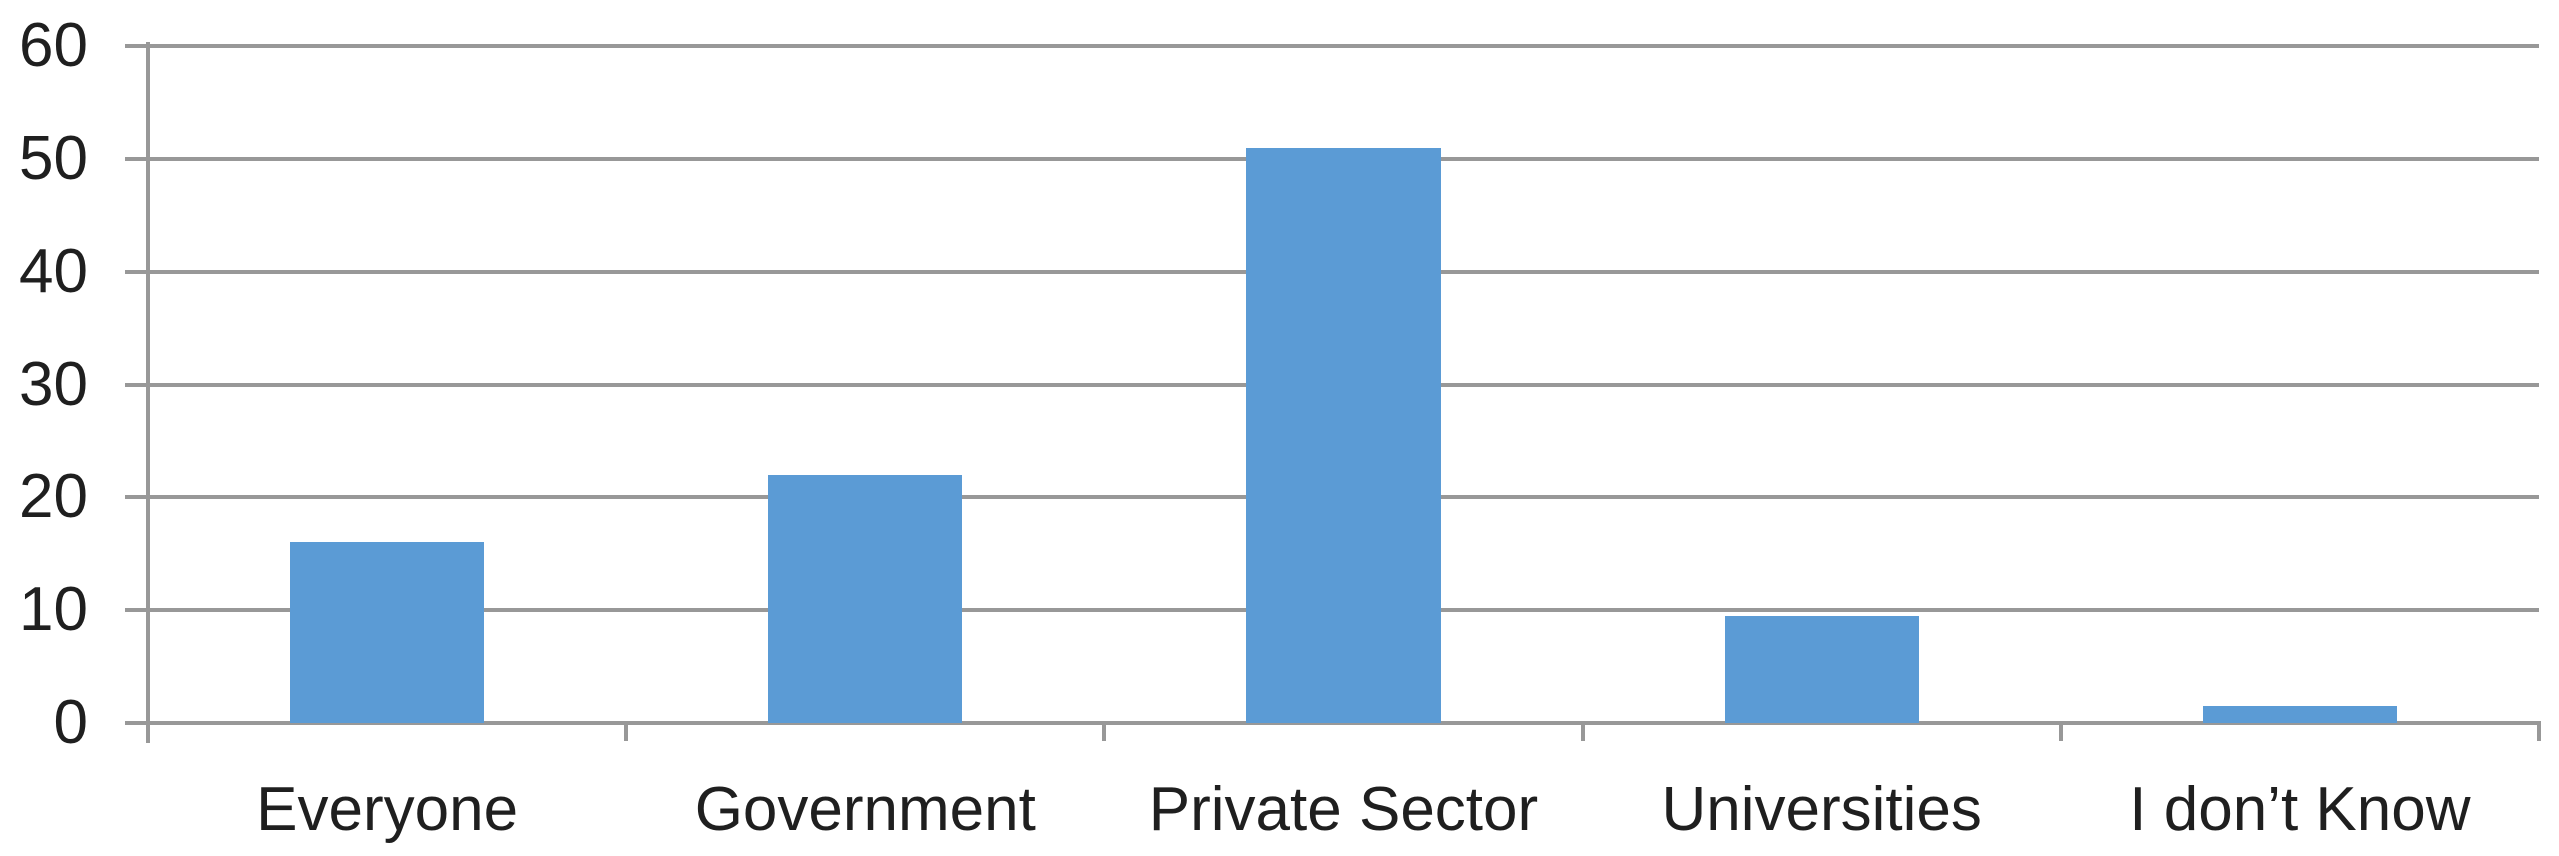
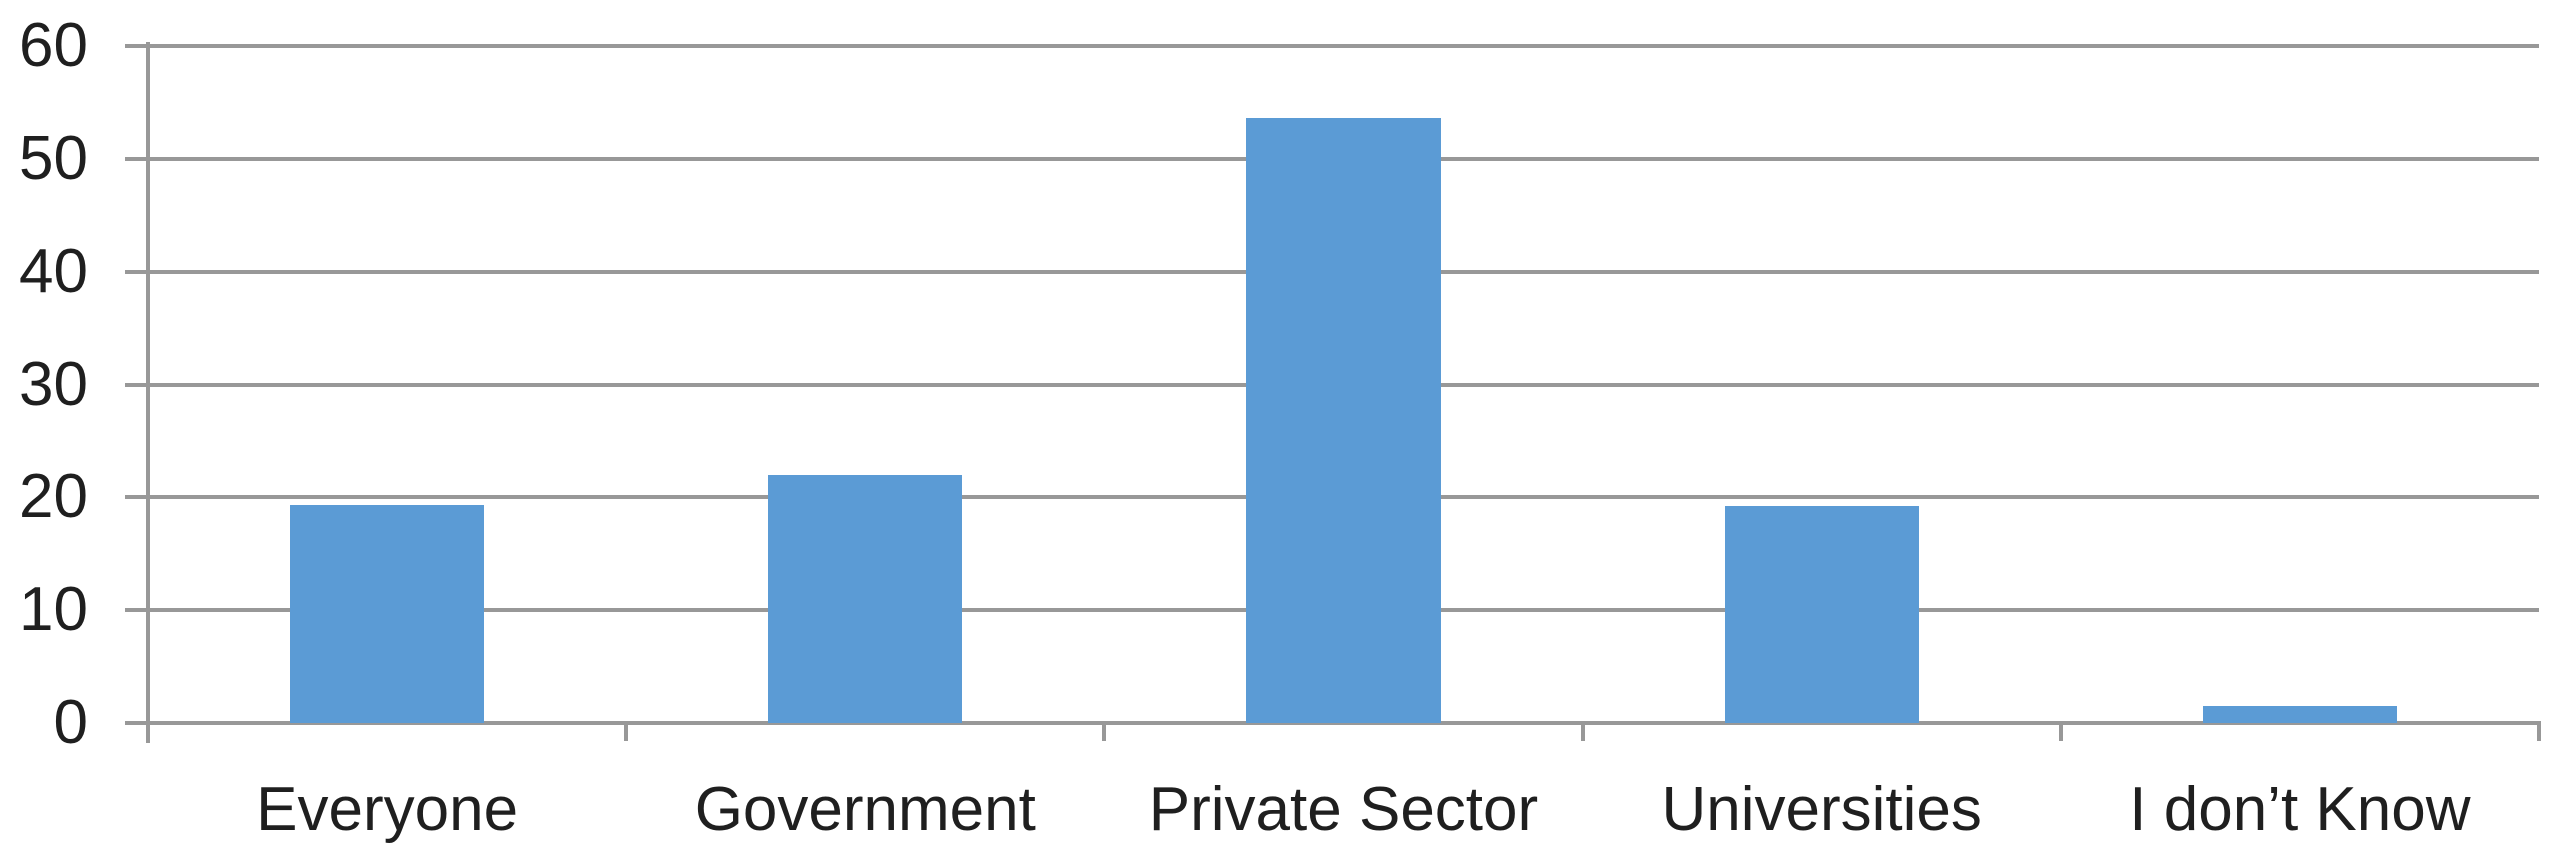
Everyone: 16.0 -> 19.3
Private Sector: 51.0 -> 53.6
Universities: 9.5 -> 19.2
